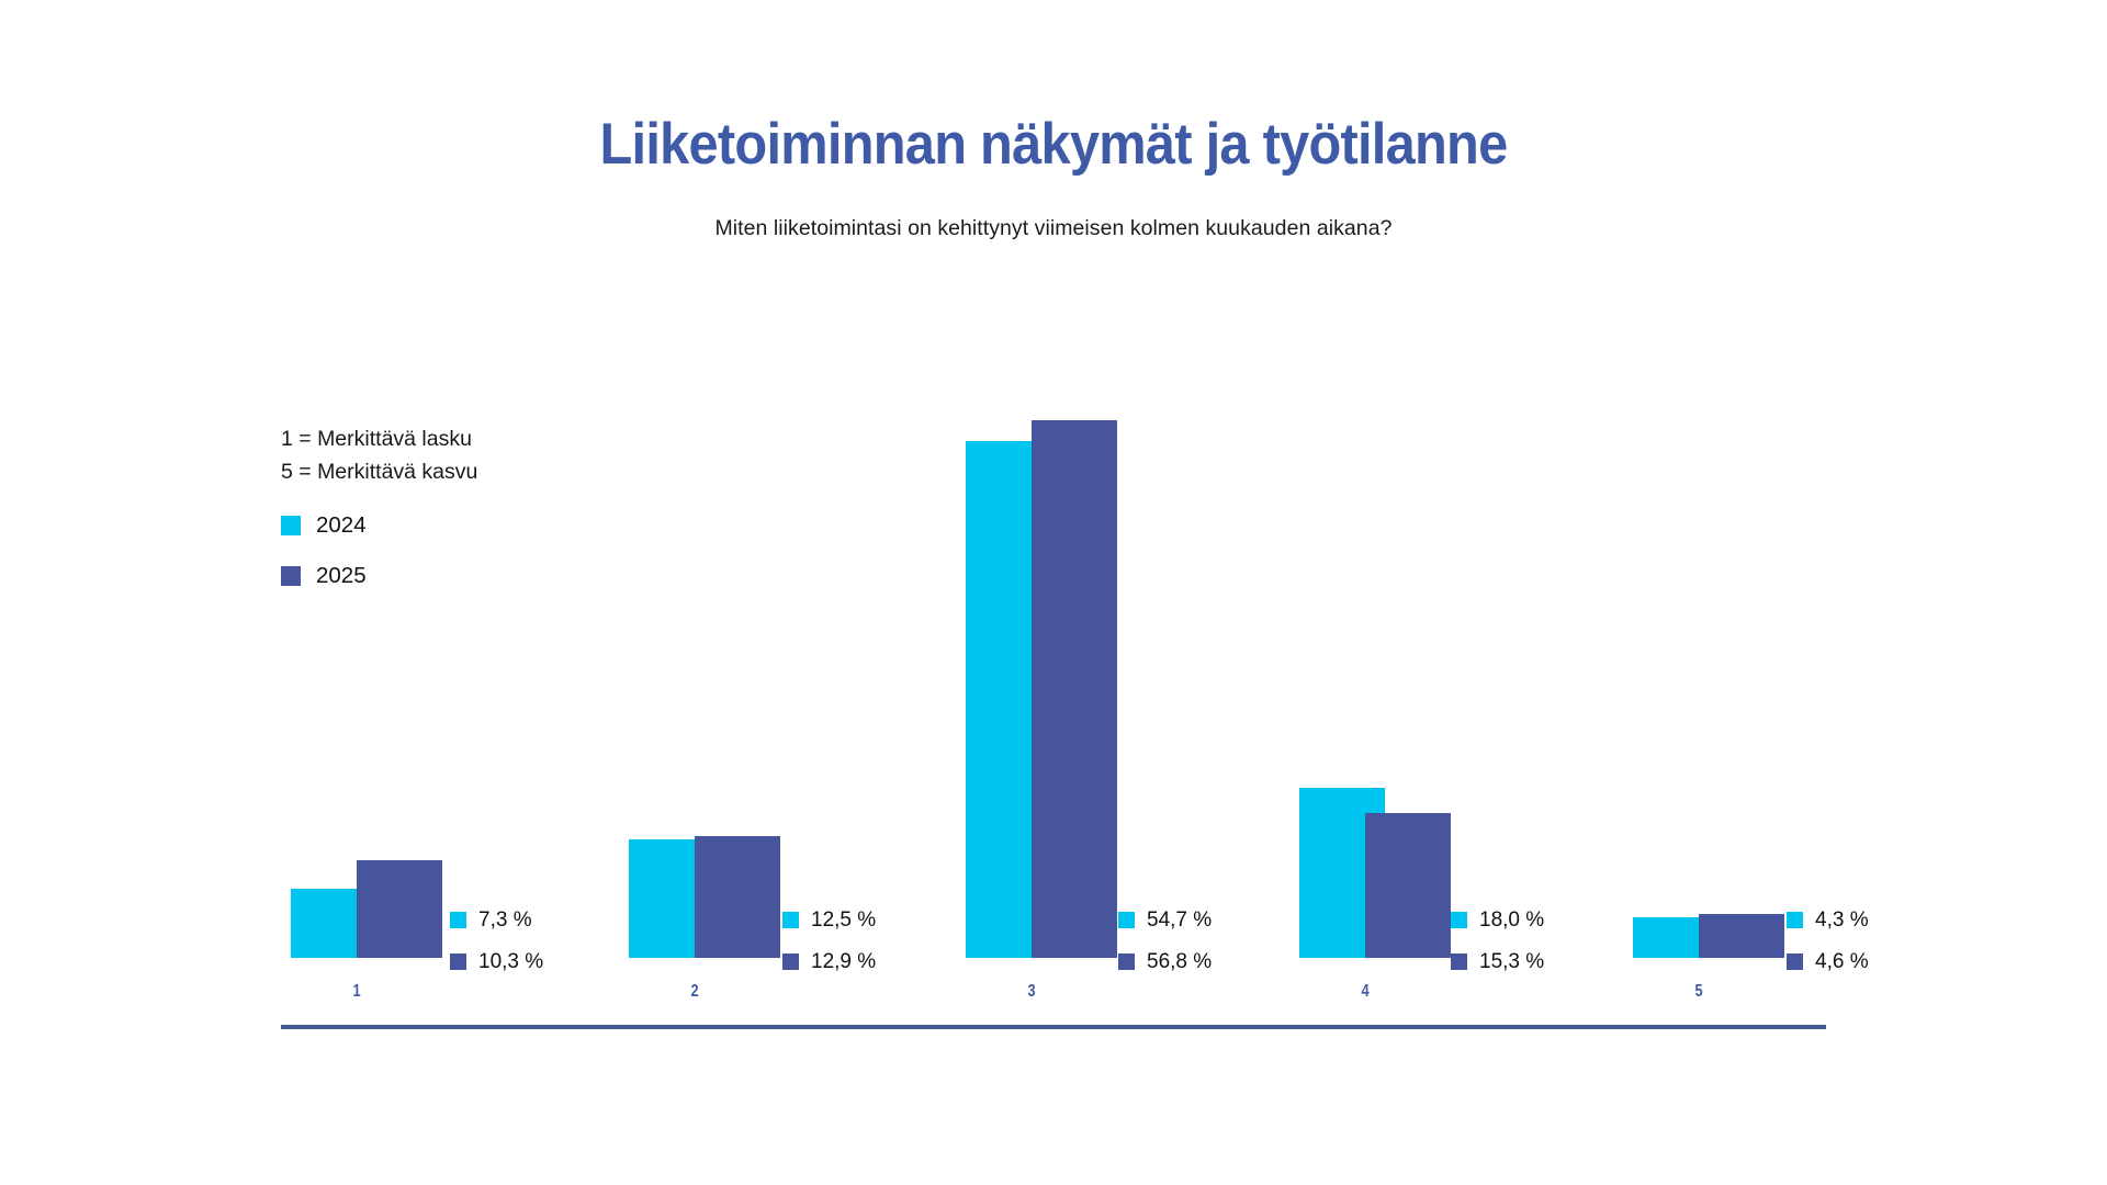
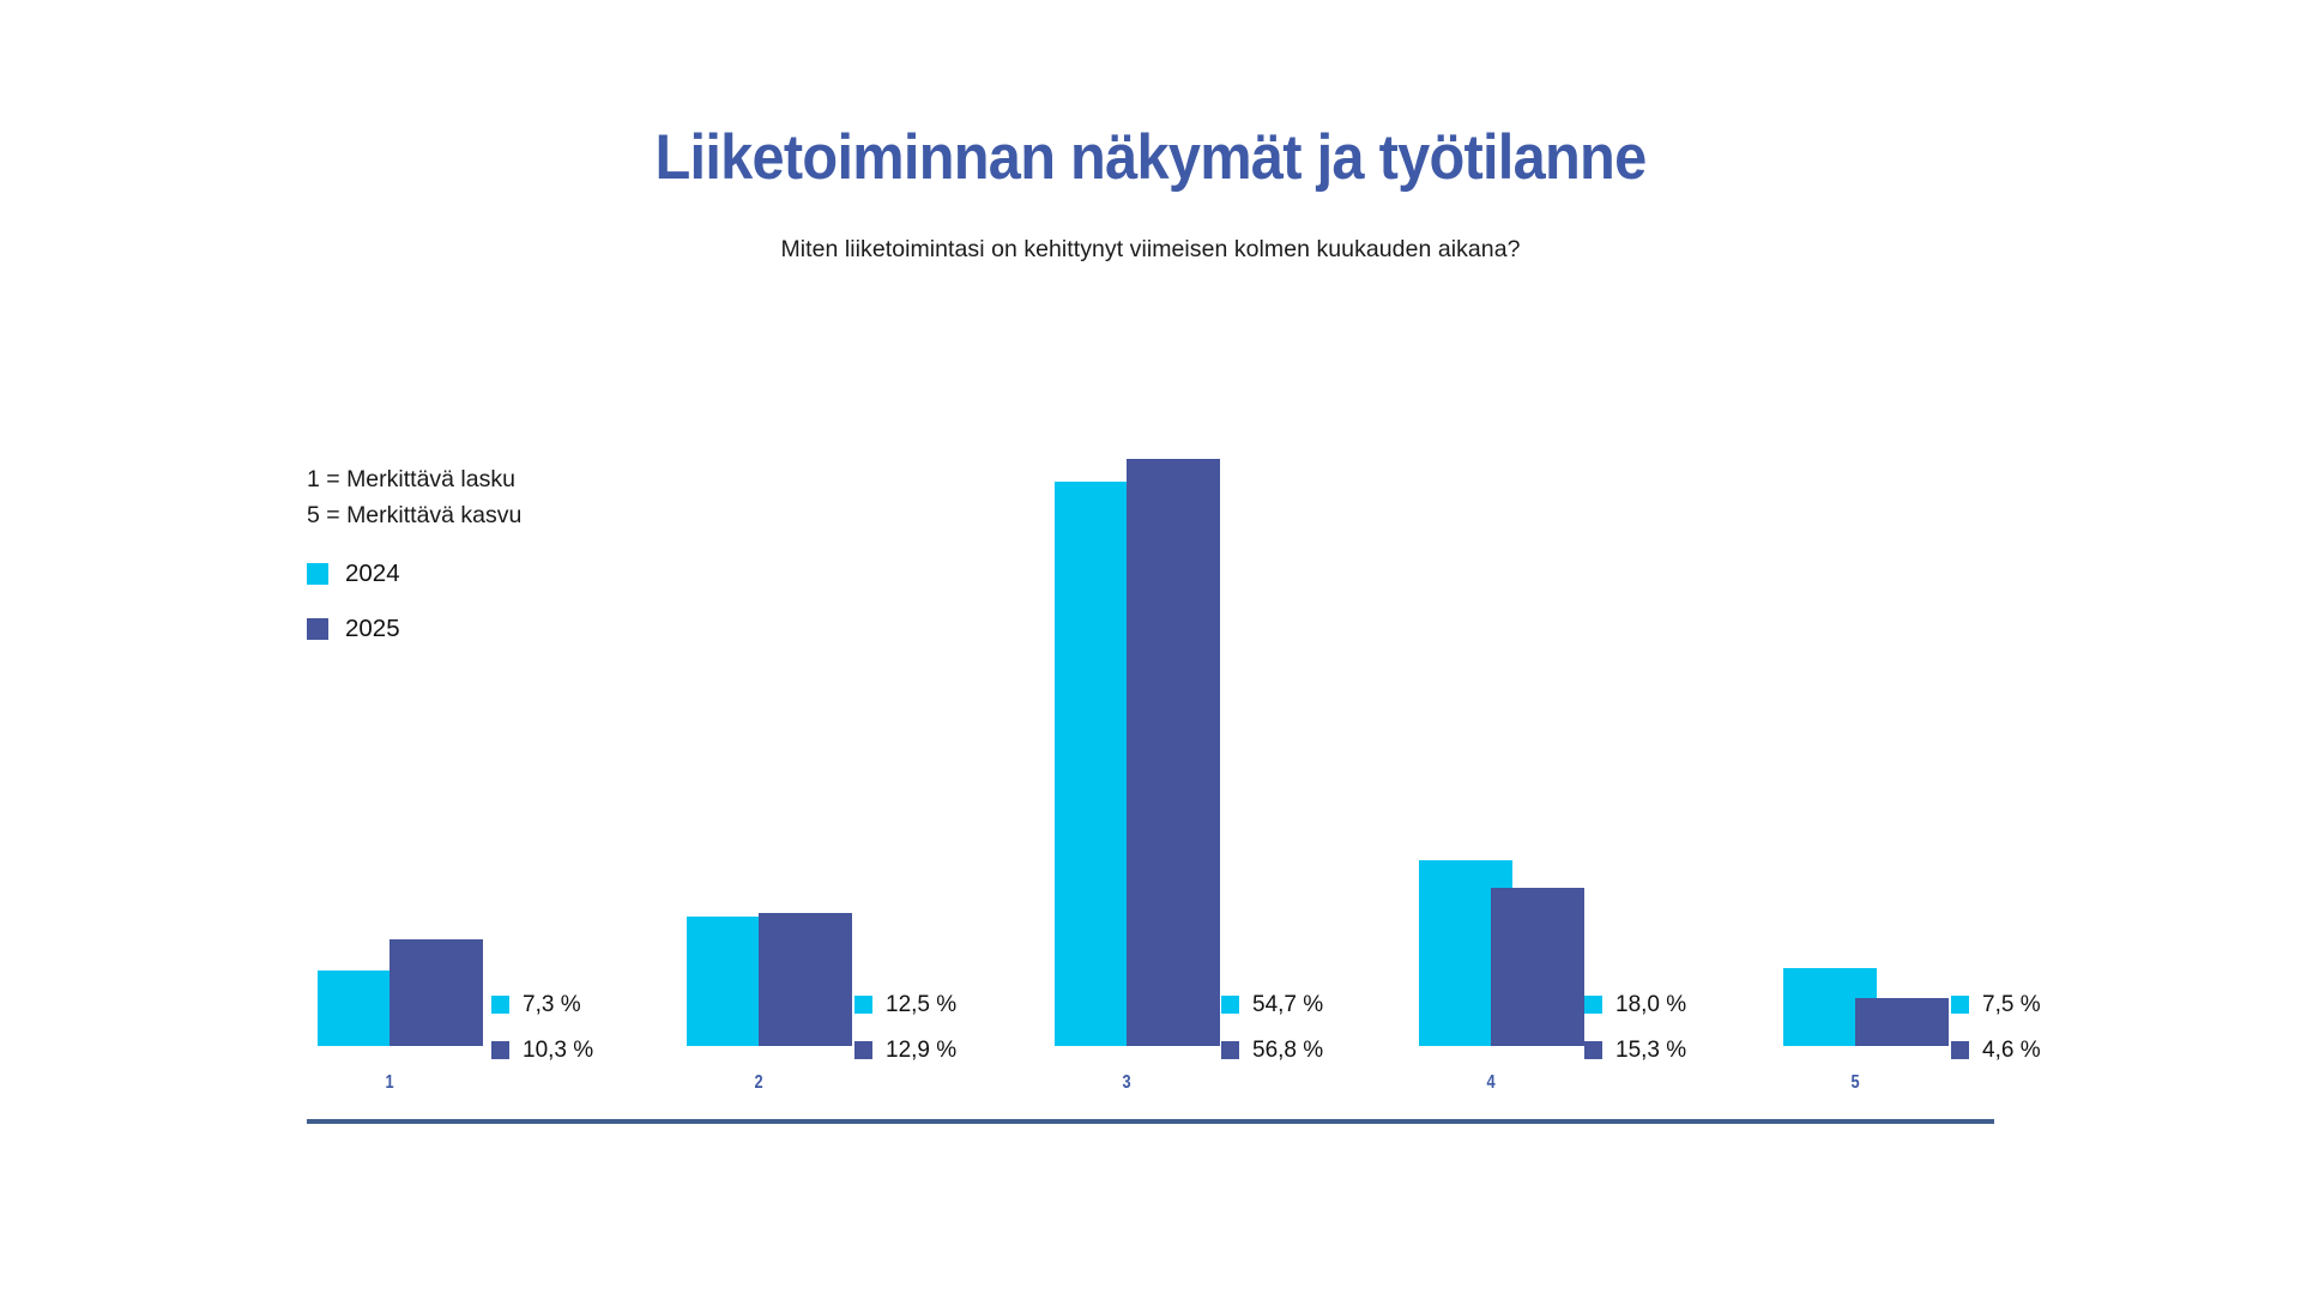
2024/5: 4,3 -> 7,5
